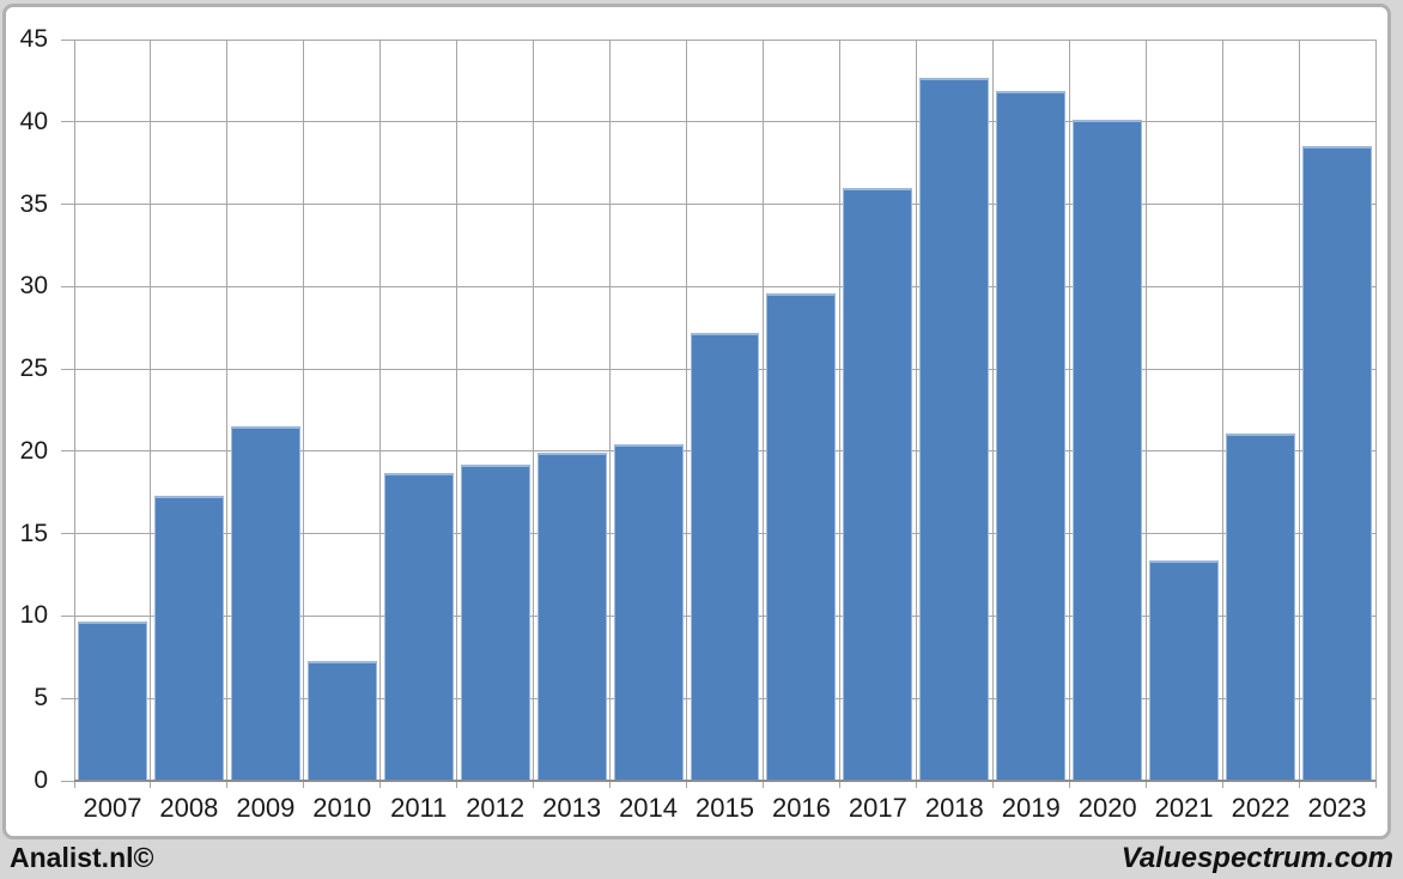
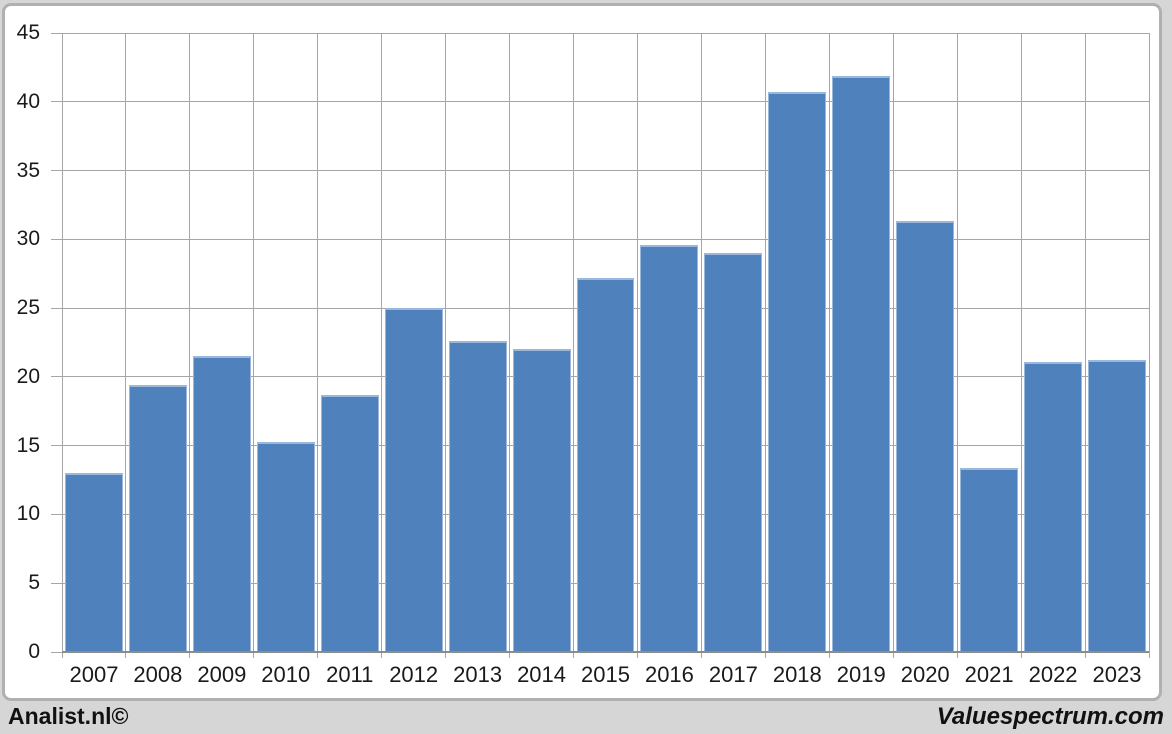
2007: 9.7 -> 13.0
2008: 17.3 -> 19.4
2010: 7.3 -> 15.3
2012: 19.2 -> 25.0
2013: 19.9 -> 22.6
2014: 20.4 -> 22.0
2017: 36.0 -> 29.0
2018: 42.7 -> 40.7
2020: 40.1 -> 31.3
2023: 38.5 -> 21.2
